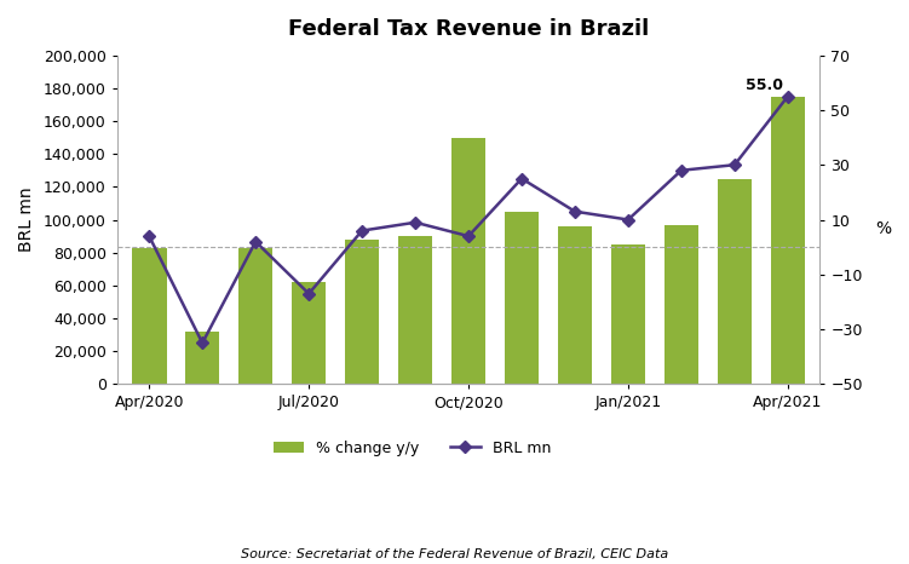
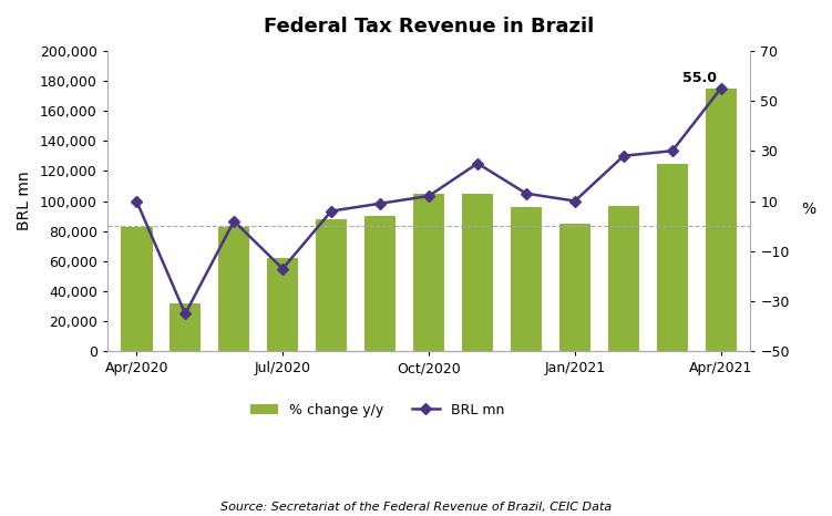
BRL mn/Apr/2020: 4 -> 10
% change y/y/Oct/2020: 150,000 -> 105,000
BRL mn/Oct/2020: 4 -> 12
